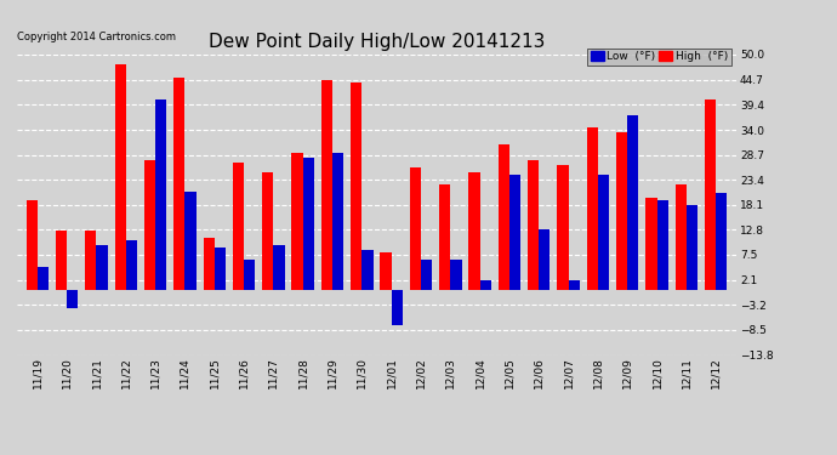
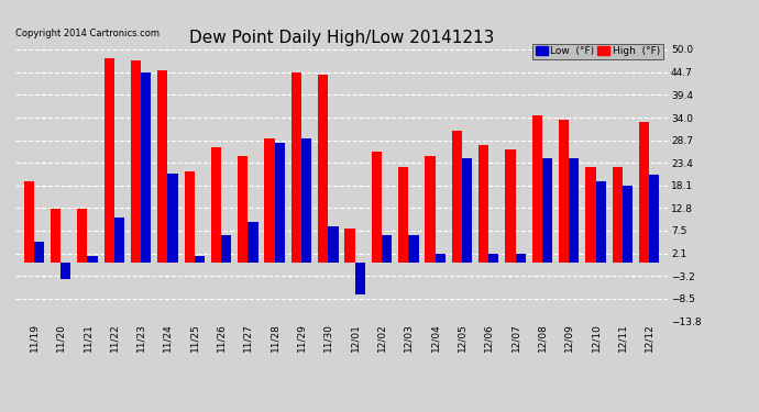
Low (°F)/11/21: 9.5 -> 1.5
High (°F)/11/23: 27.5 -> 47.5
Low (°F)/11/23: 40.5 -> 44.5
High (°F)/11/25: 11.0 -> 21.5
Low (°F)/11/25: 9.0 -> 1.5
Low (°F)/12/06: 13.0 -> 2.1
Low (°F)/12/09: 37.0 -> 24.5
High (°F)/12/10: 19.5 -> 22.5
High (°F)/12/12: 40.5 -> 33.0
